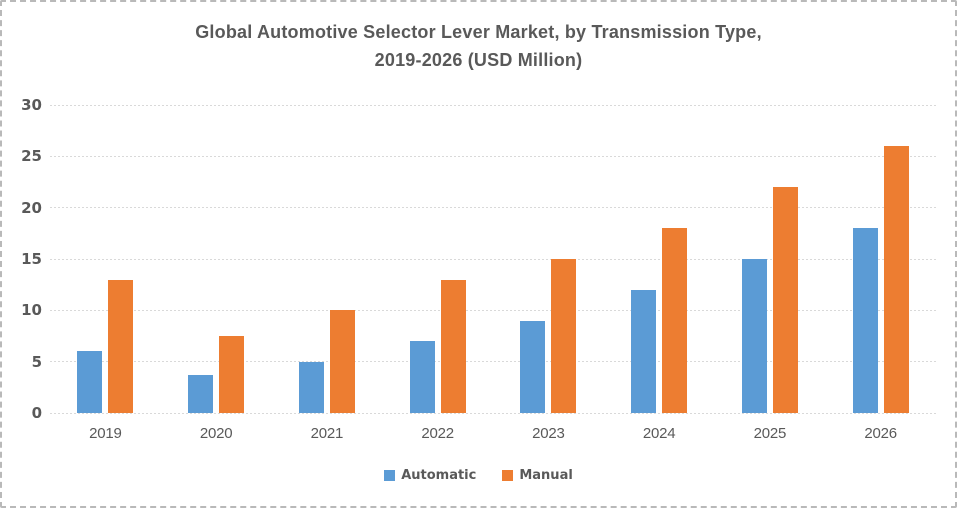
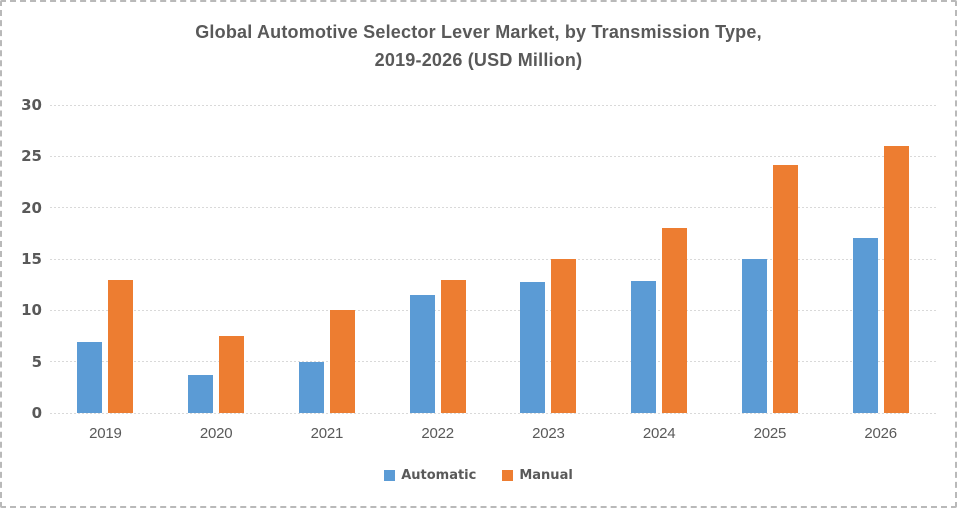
Automatic/2019: 6.0 -> 6.9
Automatic/2022: 7.0 -> 11.5
Automatic/2023: 9.0 -> 12.8
Automatic/2024: 12.0 -> 12.9
Manual/2025: 22.0 -> 24.2
Automatic/2026: 18.0 -> 17.0
